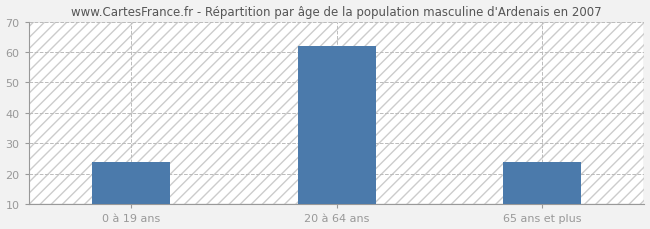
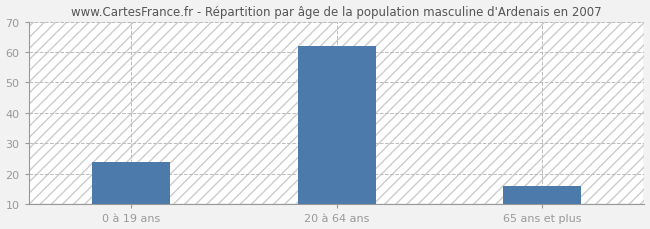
65 ans et plus: 24 -> 16
